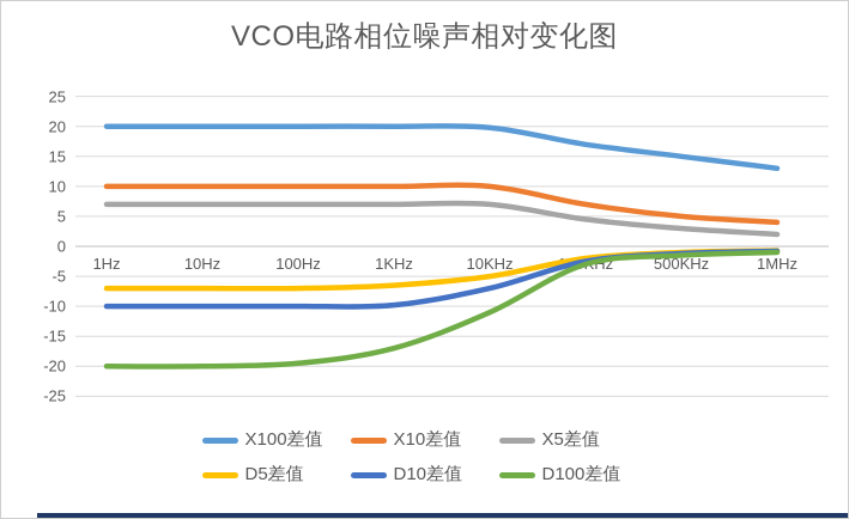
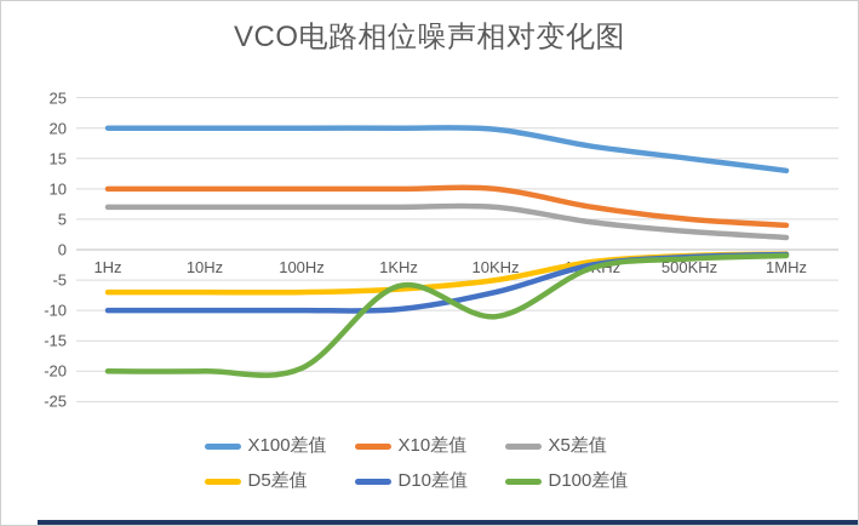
D100差值/1KHz: -17 -> -6
